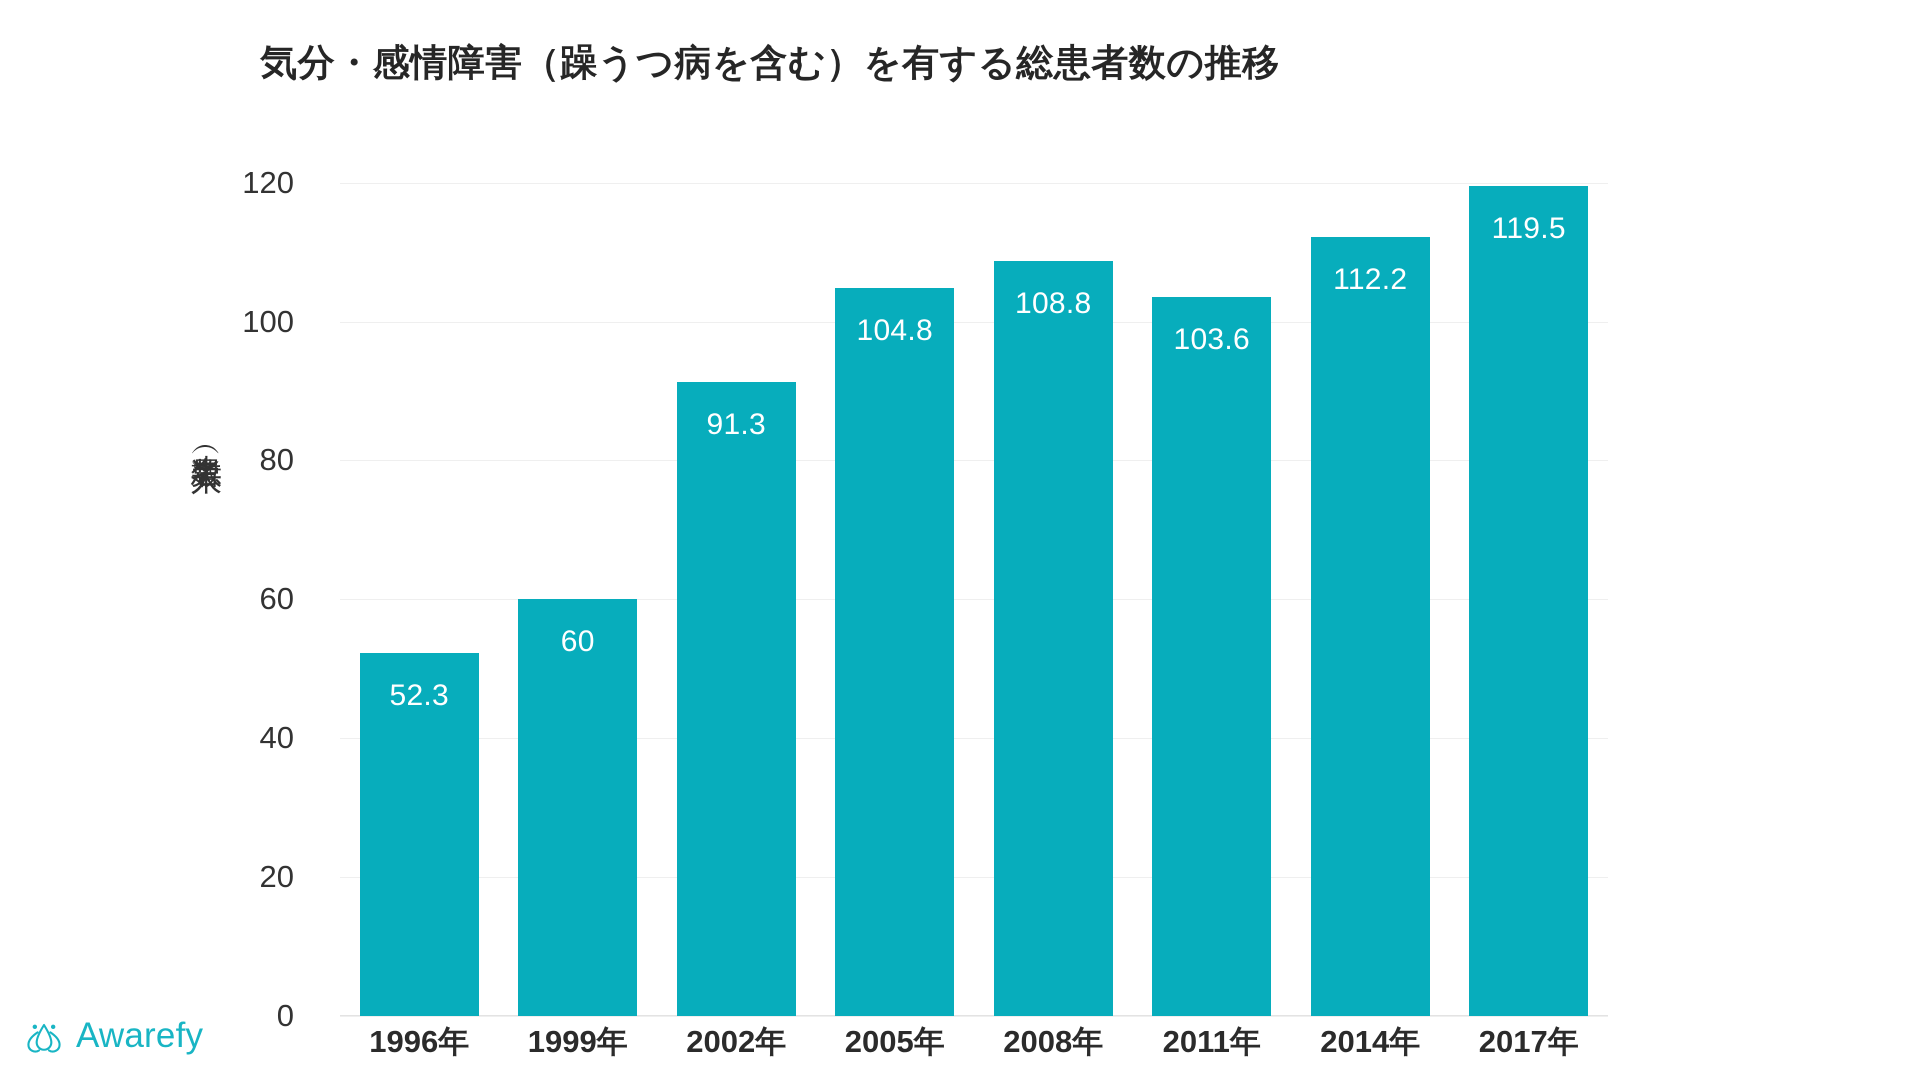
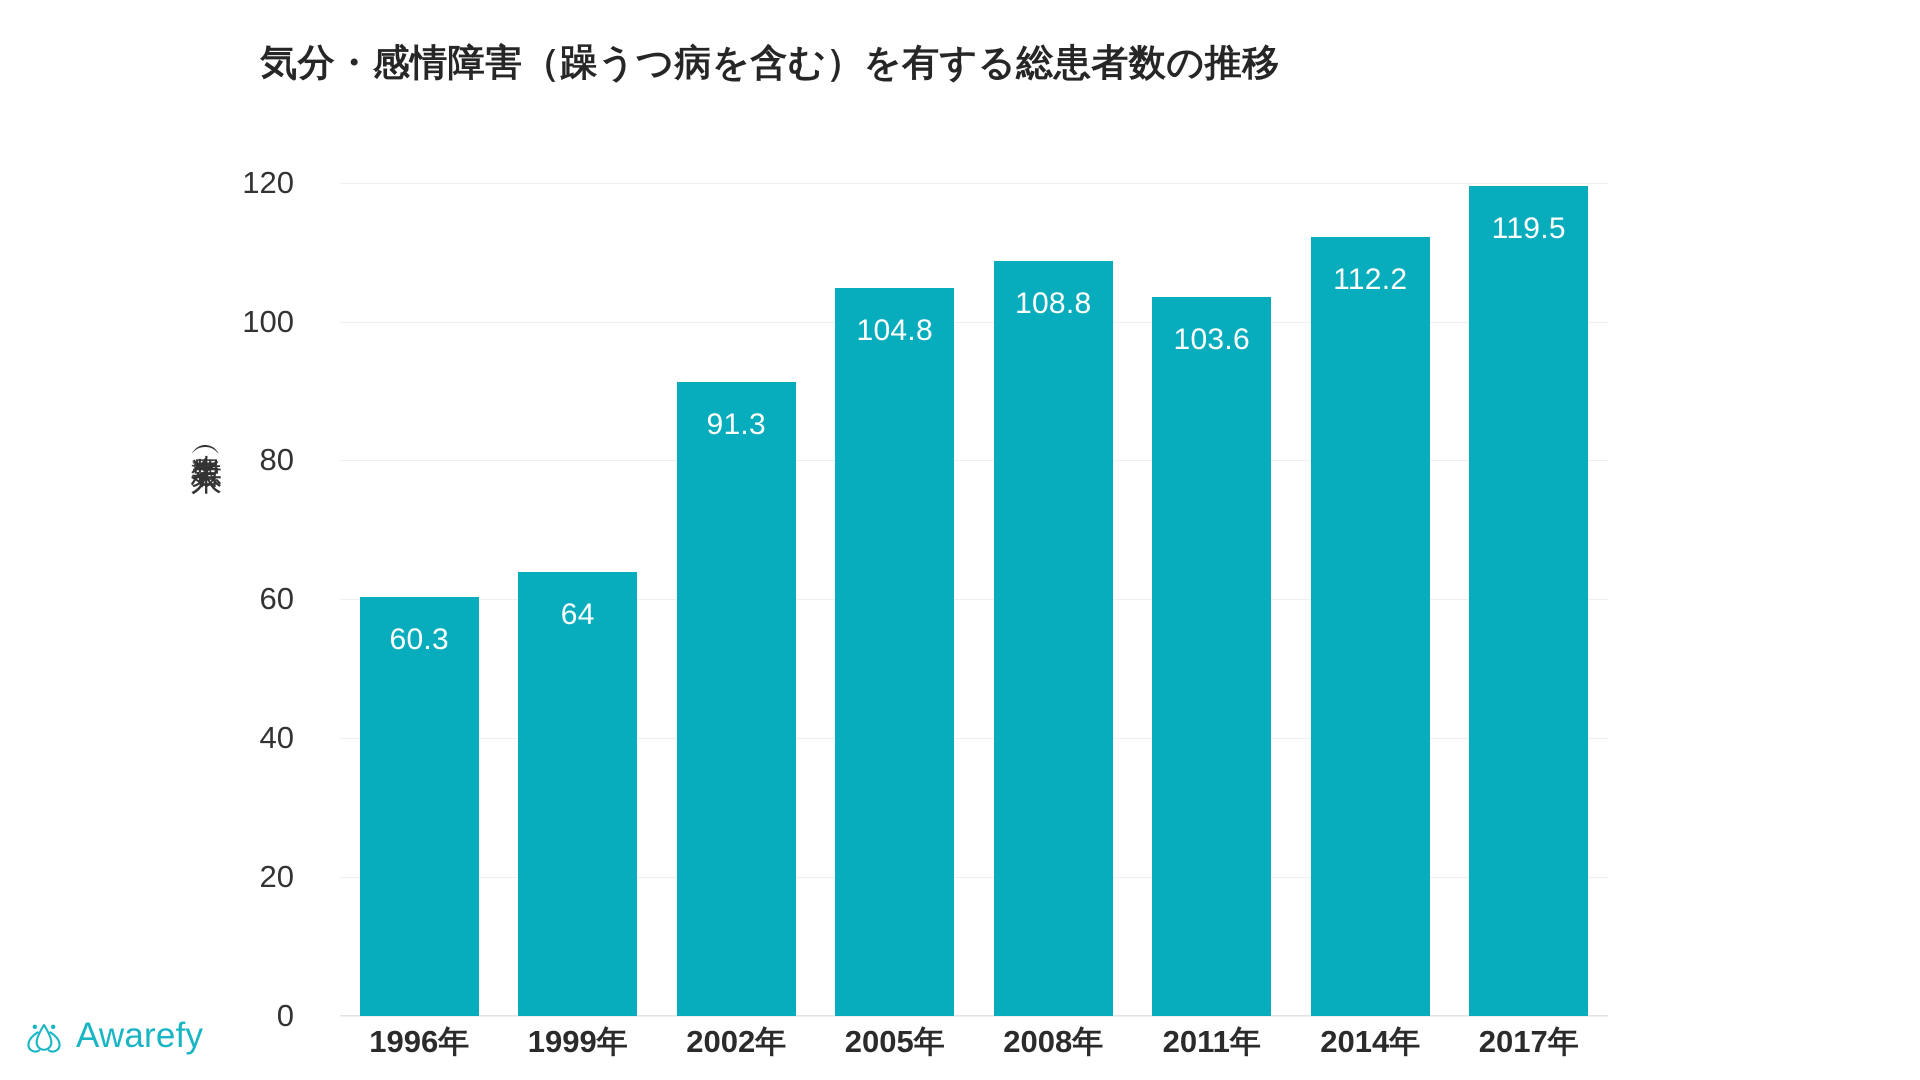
1996年: 52.3 -> 60.3
1999年: 60 -> 64
